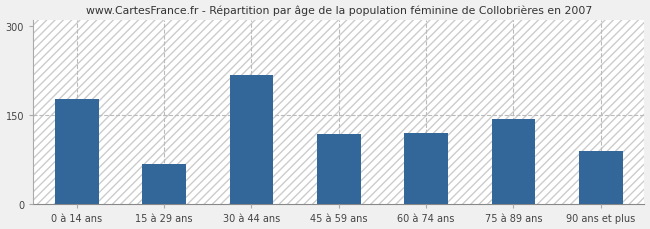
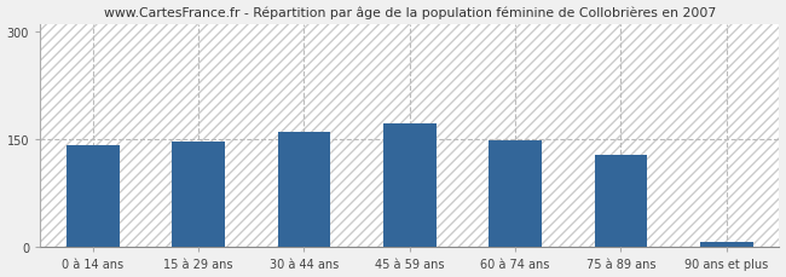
0 à 14 ans: 178 -> 142
15 à 29 ans: 68 -> 147
30 à 44 ans: 218 -> 161
45 à 59 ans: 118 -> 172
60 à 74 ans: 120 -> 149
75 à 89 ans: 144 -> 128
90 ans et plus: 90 -> 8
